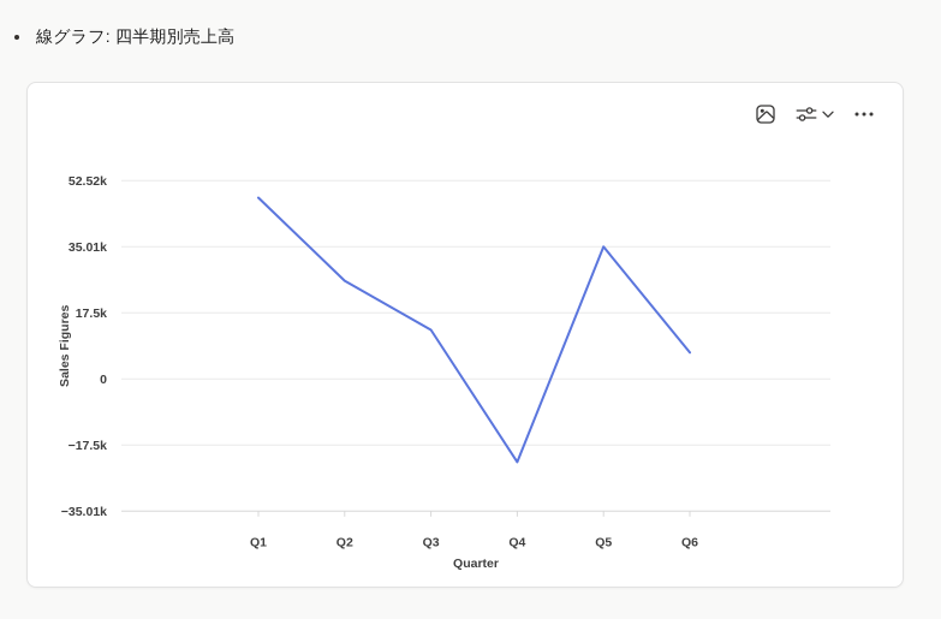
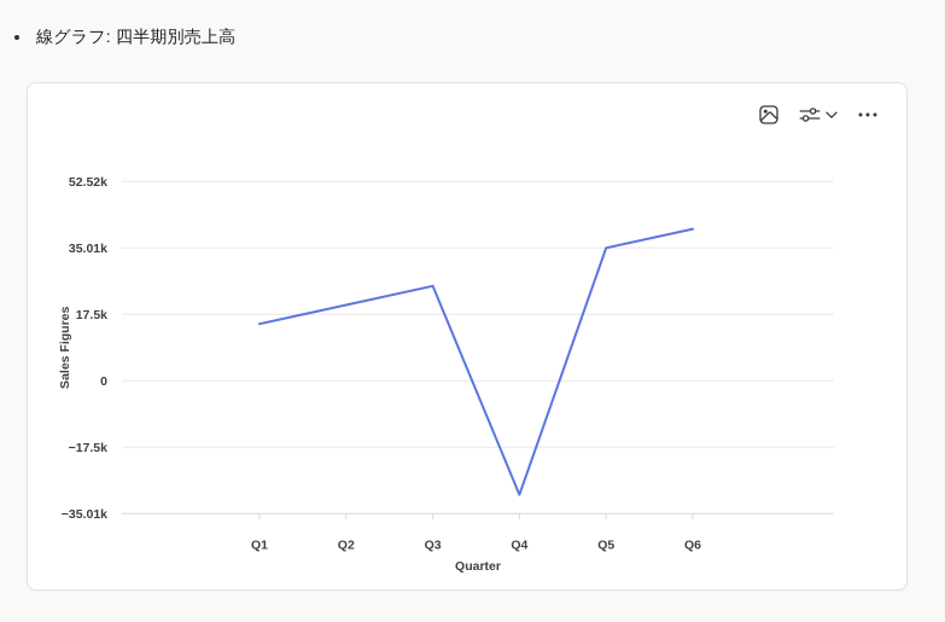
Q1: 48k -> 15k
Q2: 26k -> 20k
Q3: 13k -> 25k
Q4: -22k -> -30k
Q6: 7k -> 40k
